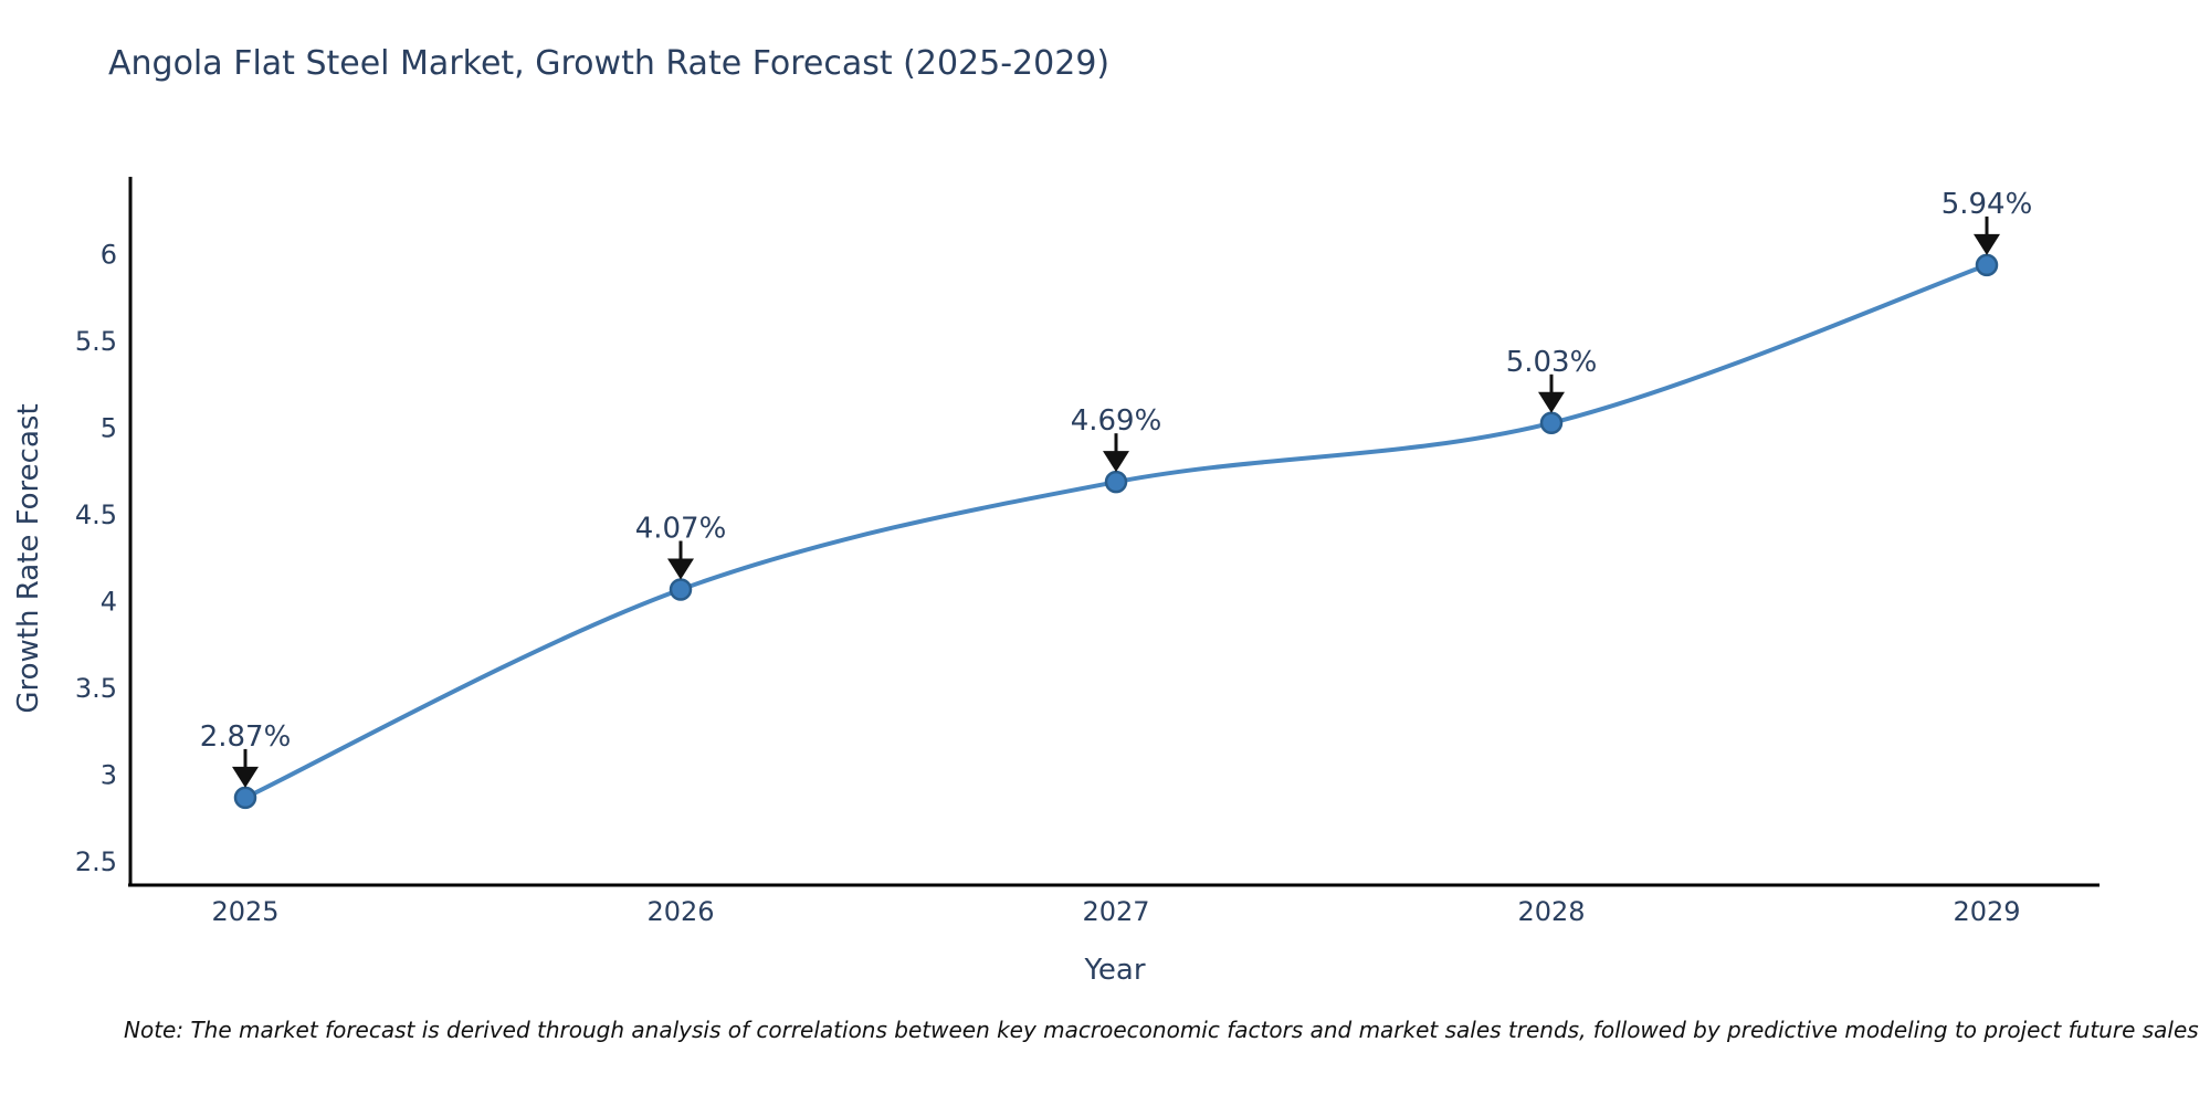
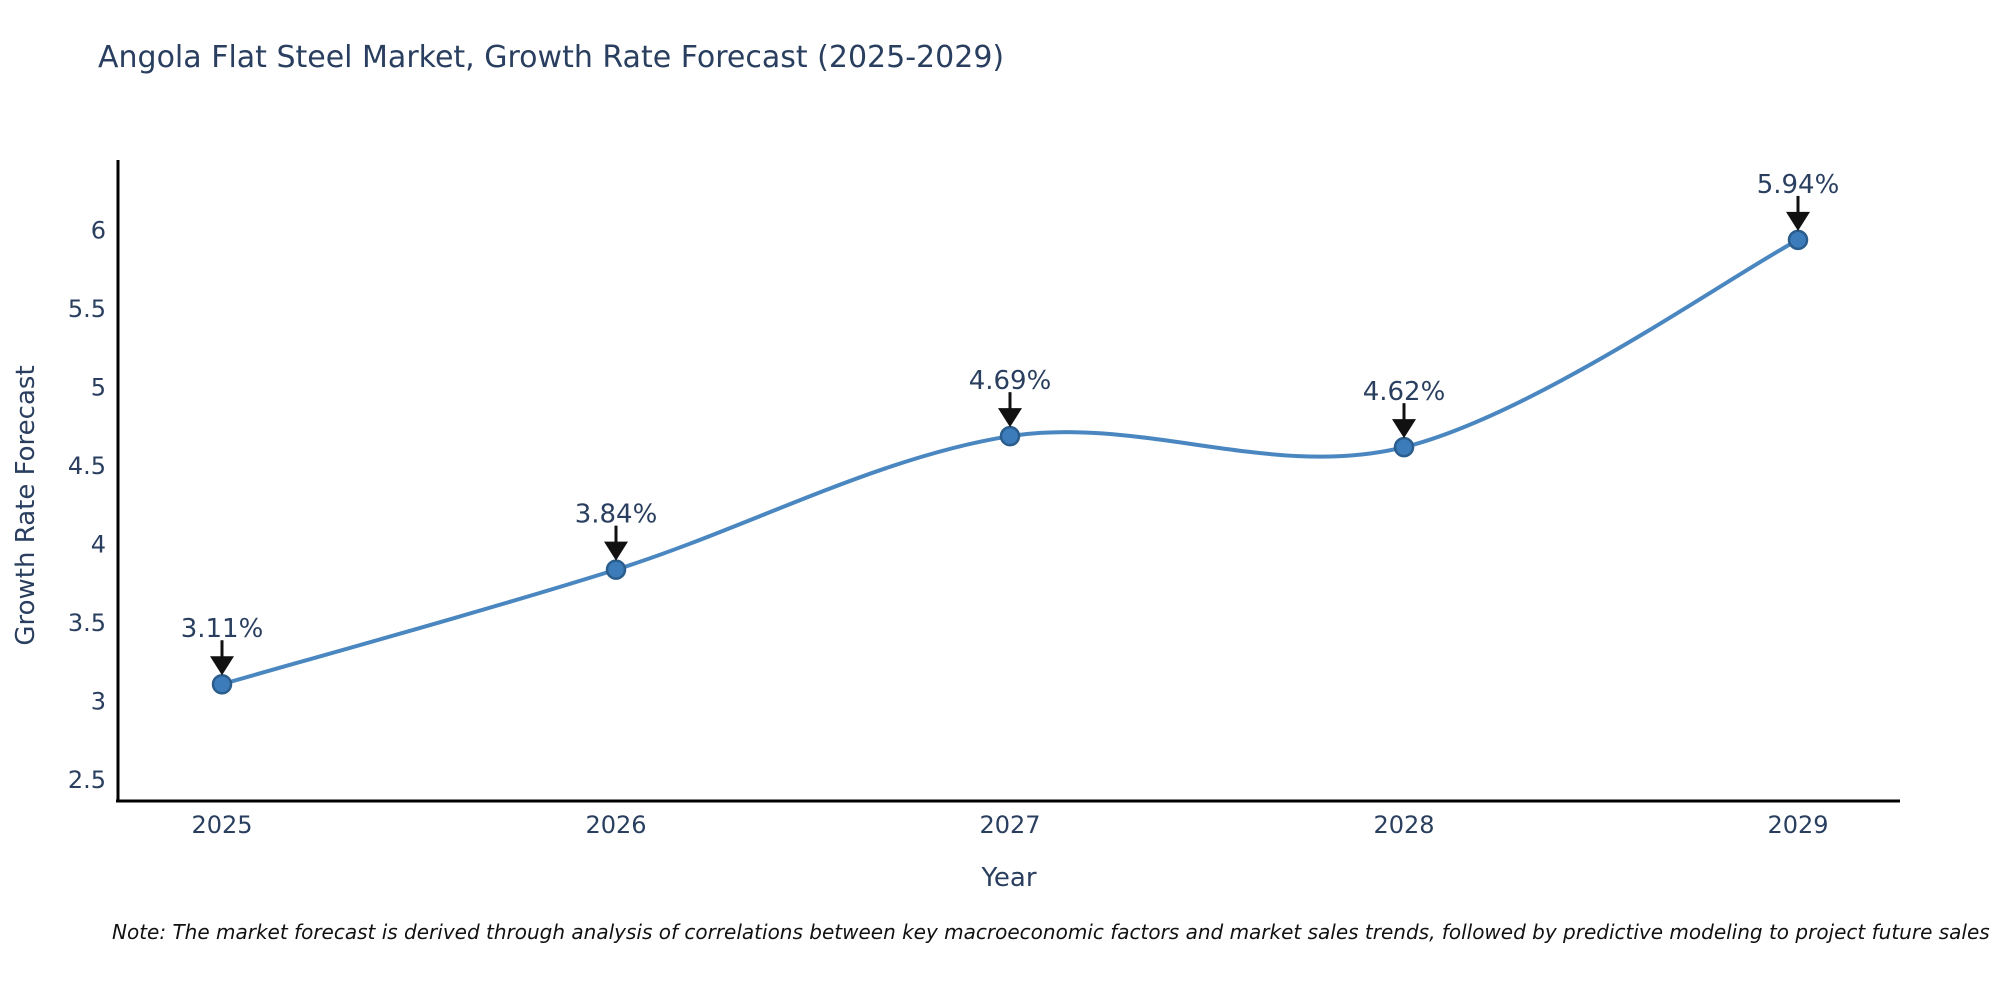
2025: 2.87% -> 3.11%
2026: 4.07% -> 3.84%
2028: 5.03% -> 4.62%
